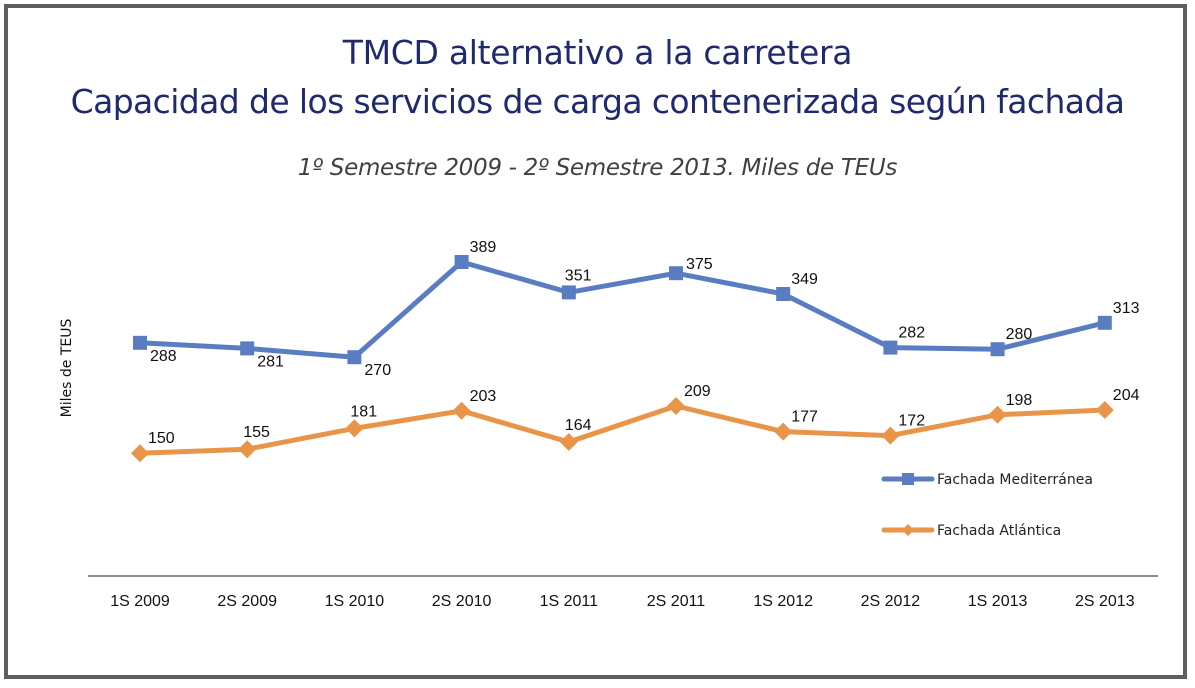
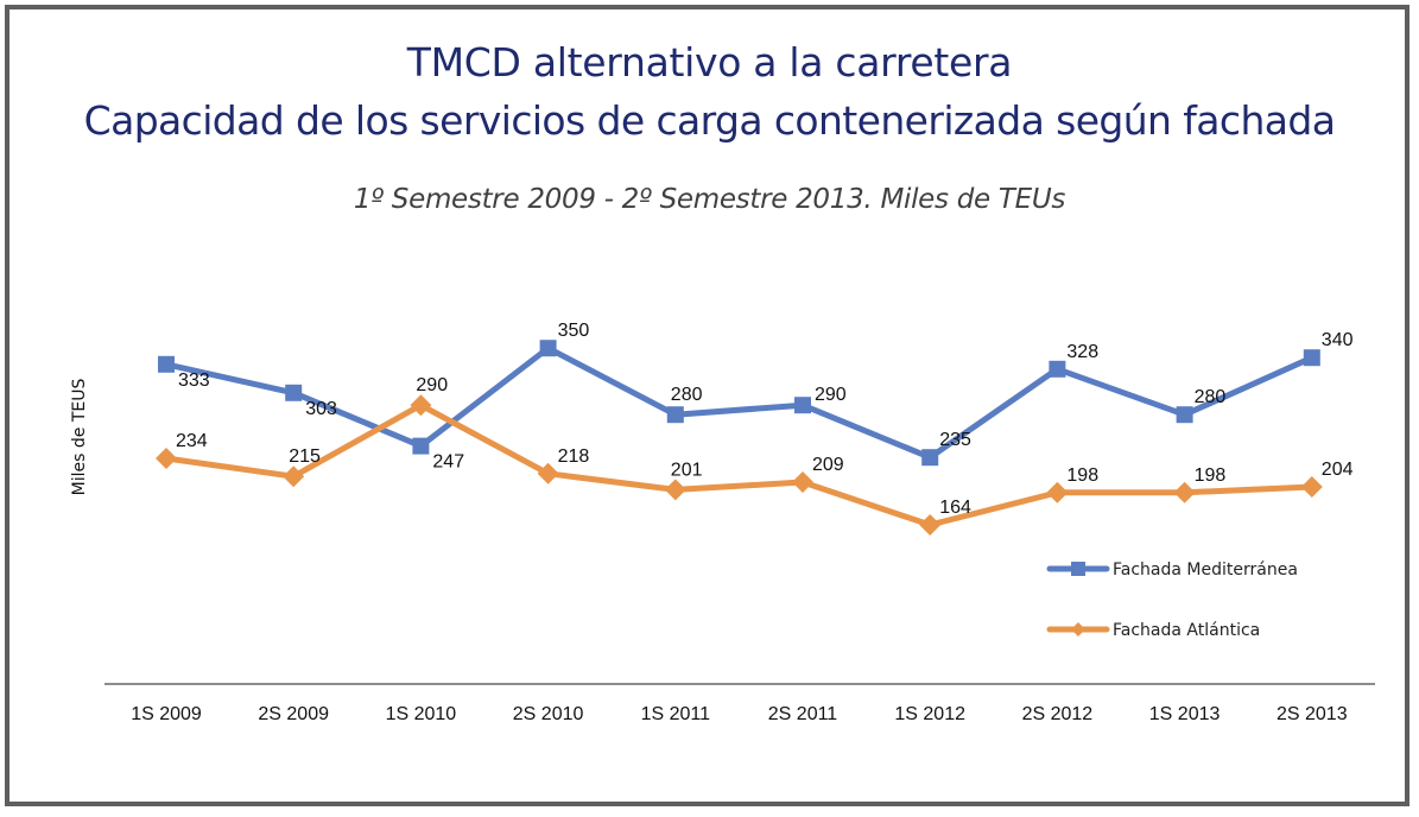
Fachada Mediterránea/1S 2009: 288 -> 333
Fachada Atlántica/1S 2009: 150 -> 234
Fachada Mediterránea/2S 2009: 281 -> 303
Fachada Atlántica/2S 2009: 155 -> 215
Fachada Mediterránea/1S 2010: 270 -> 247
Fachada Atlántica/1S 2010: 181 -> 290
Fachada Mediterránea/2S 2010: 389 -> 350
Fachada Atlántica/2S 2010: 203 -> 218
Fachada Mediterránea/1S 2011: 351 -> 280
Fachada Atlántica/1S 2011: 164 -> 201
Fachada Mediterránea/2S 2011: 375 -> 290
Fachada Mediterránea/1S 2012: 349 -> 235
Fachada Atlántica/1S 2012: 177 -> 164
Fachada Mediterránea/2S 2012: 282 -> 328
Fachada Atlántica/2S 2012: 172 -> 198
Fachada Mediterránea/2S 2013: 313 -> 340
